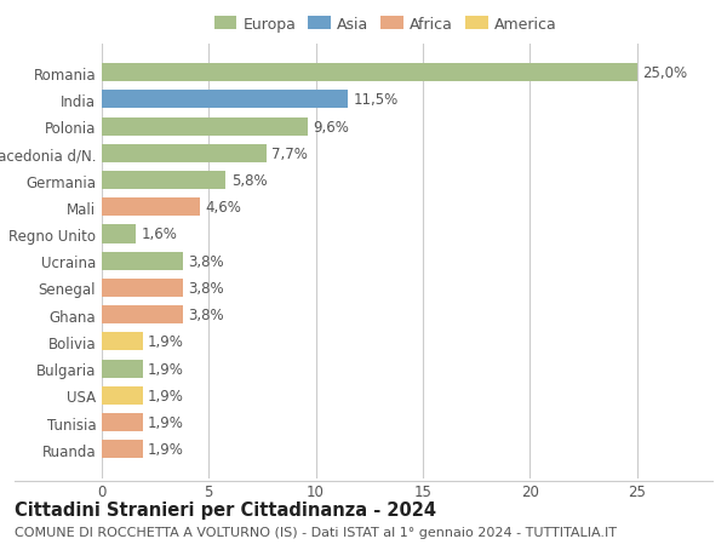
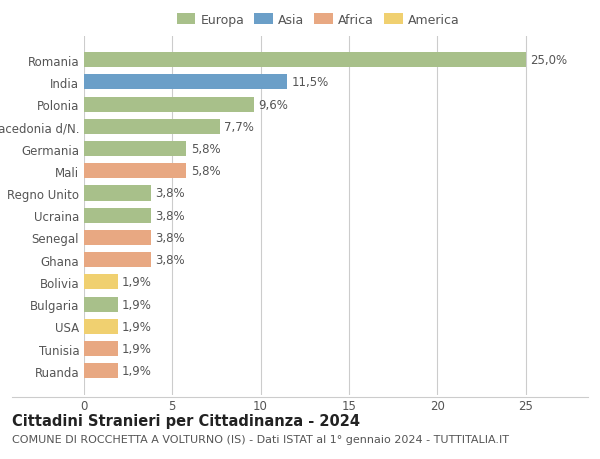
Mali: 4,6% -> 5,8%
Regno Unito: 1,6% -> 3,8%
